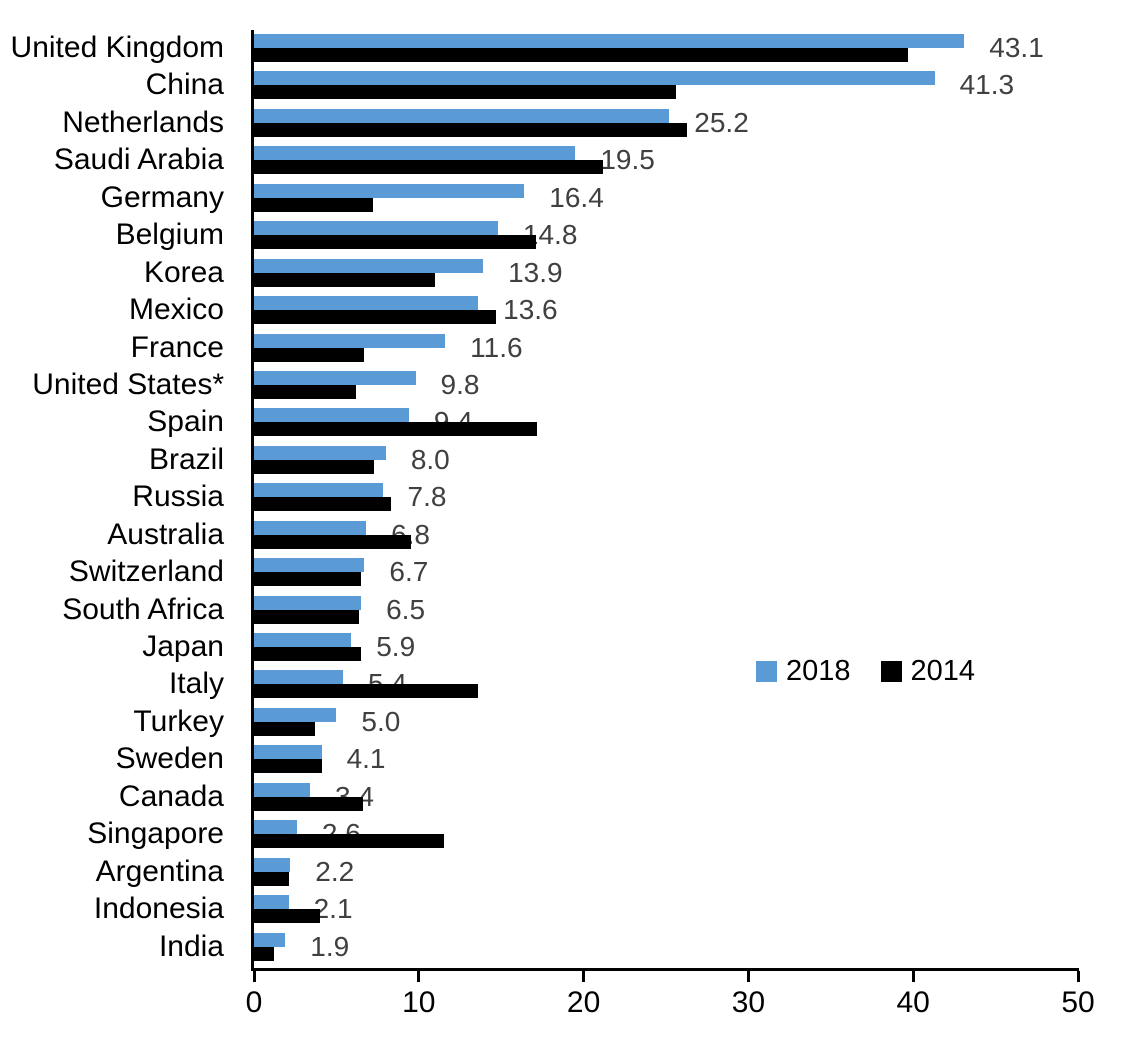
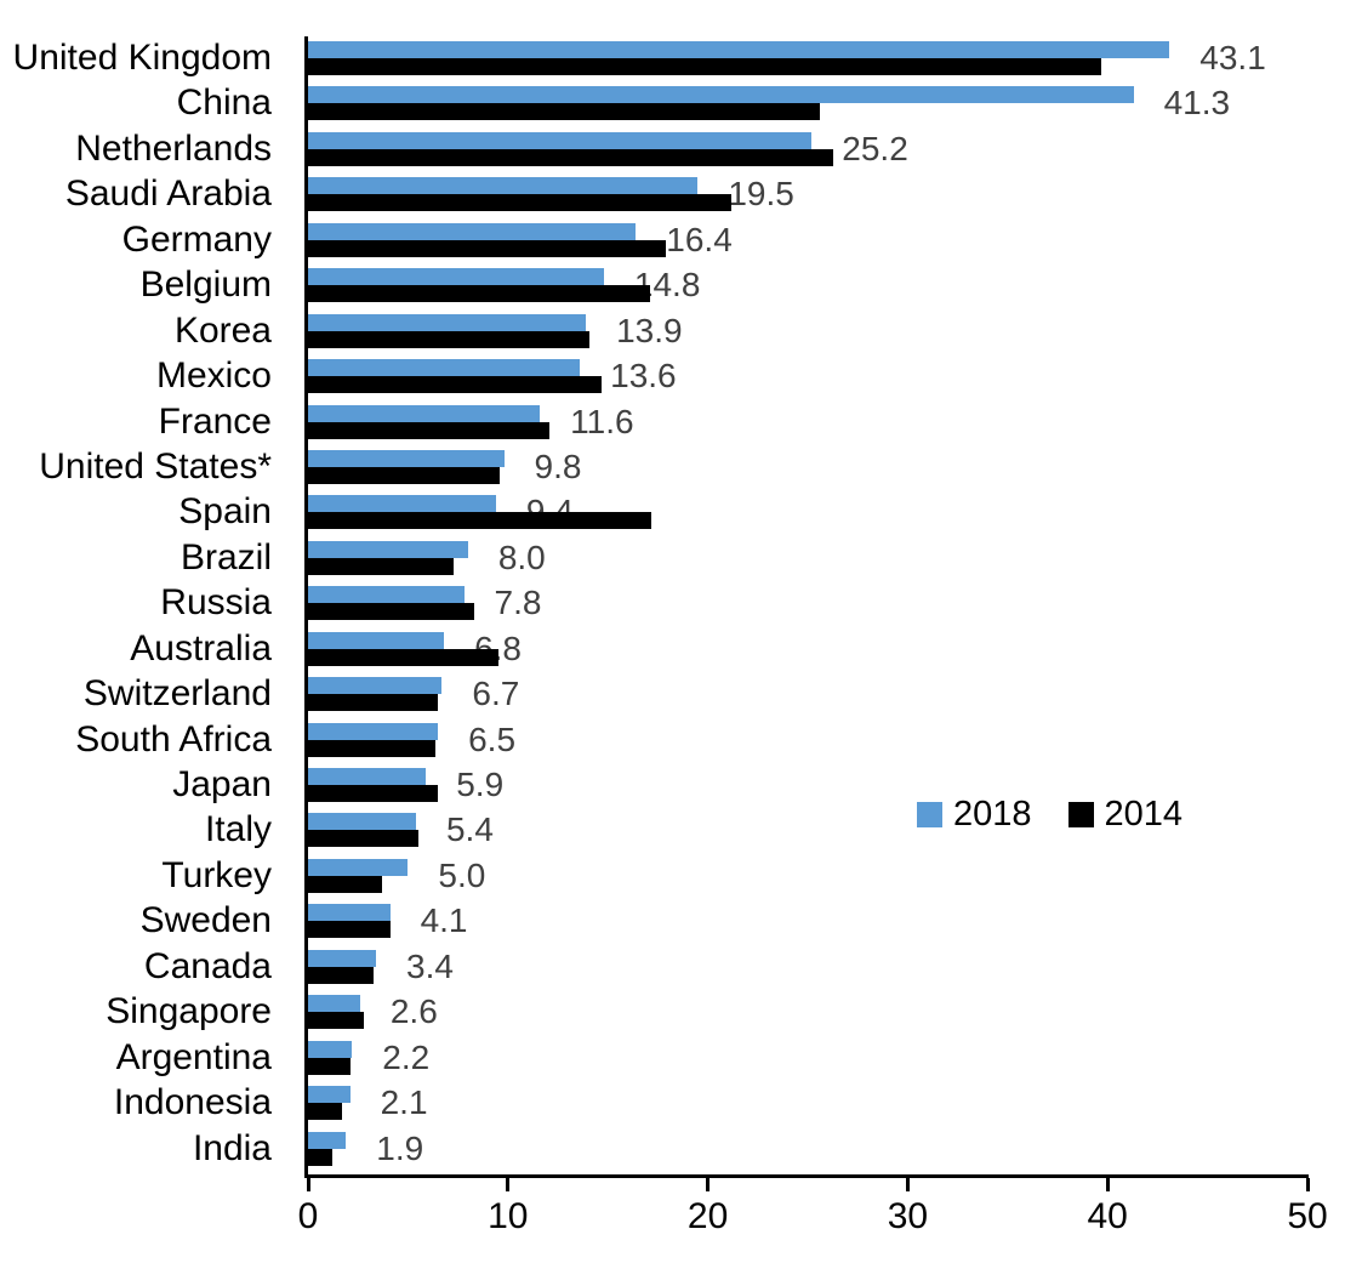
2014/Germany: 7.2 -> 17.9
2014/Korea: 11.0 -> 14.1
2014/France: 6.7 -> 12.1
2014/United States*: 6.2 -> 9.6
2014/Italy: 13.6 -> 5.5
2014/Canada: 6.6 -> 3.3
2014/Singapore: 11.5 -> 2.8
2014/Indonesia: 4.0 -> 1.7
